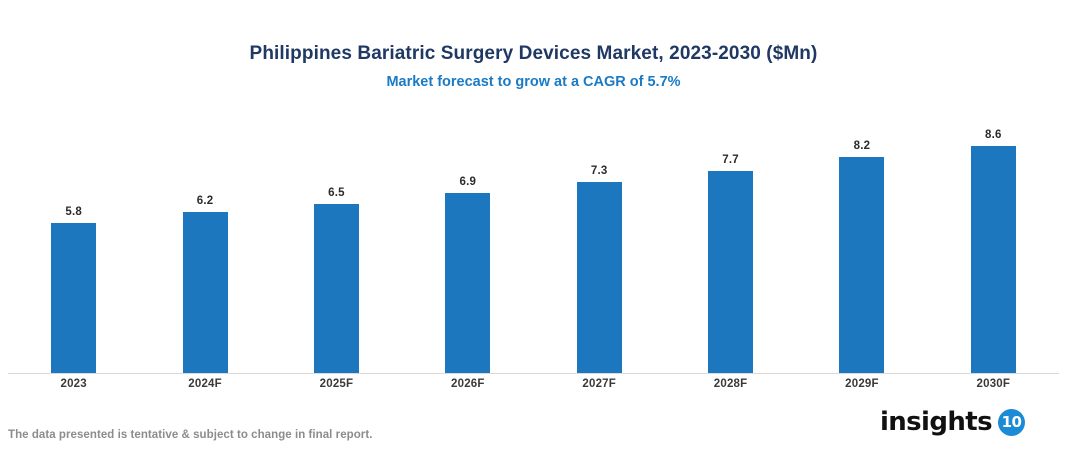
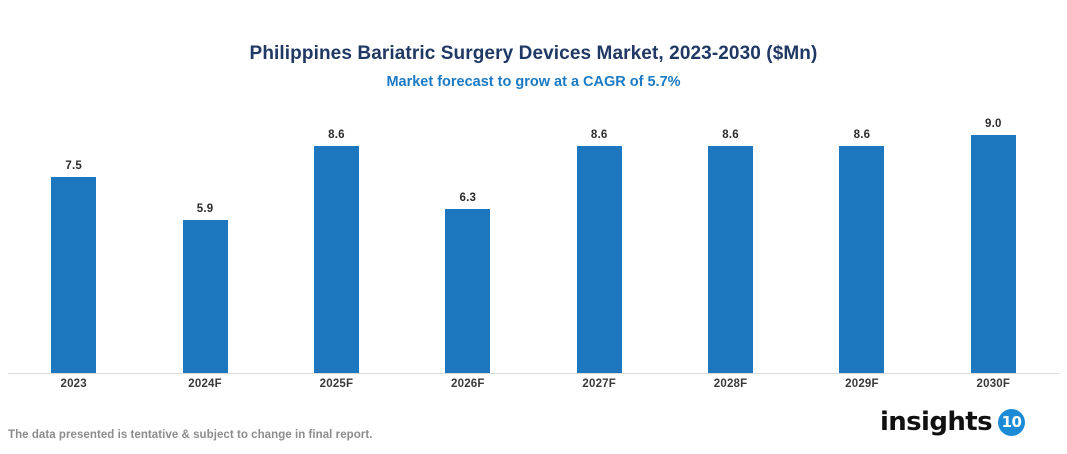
2023: 5.8 -> 7.5
2024F: 6.2 -> 5.9
2025F: 6.5 -> 8.6
2026F: 6.9 -> 6.3
2027F: 7.3 -> 8.6
2028F: 7.7 -> 8.6
2029F: 8.2 -> 8.6
2030F: 8.6 -> 9.0
